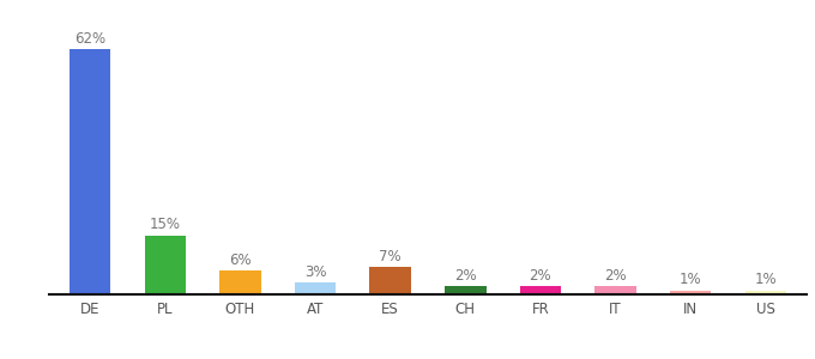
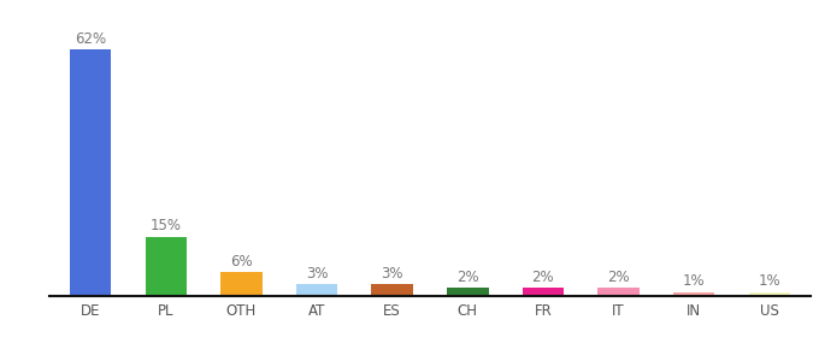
ES: 7% -> 3%
